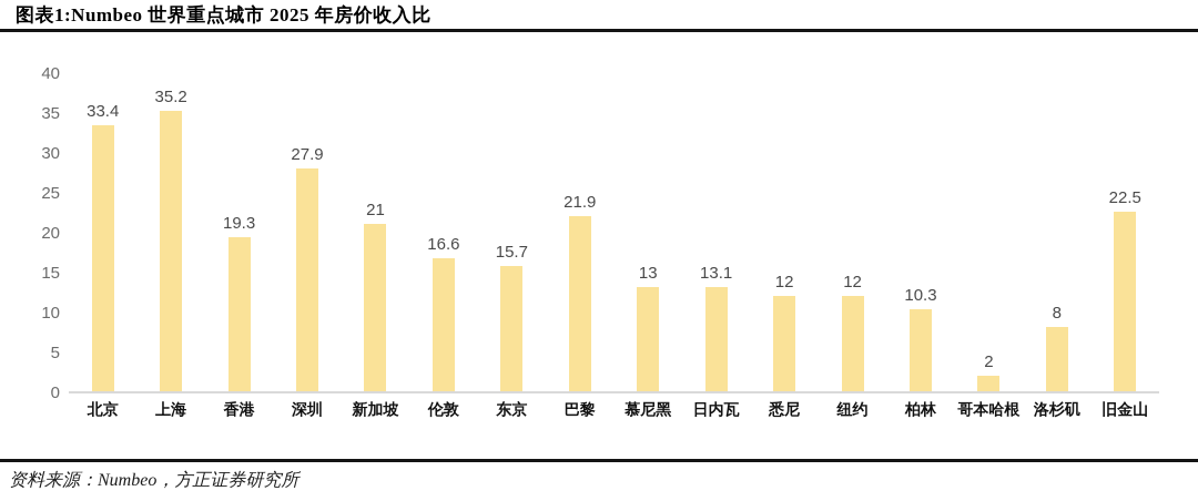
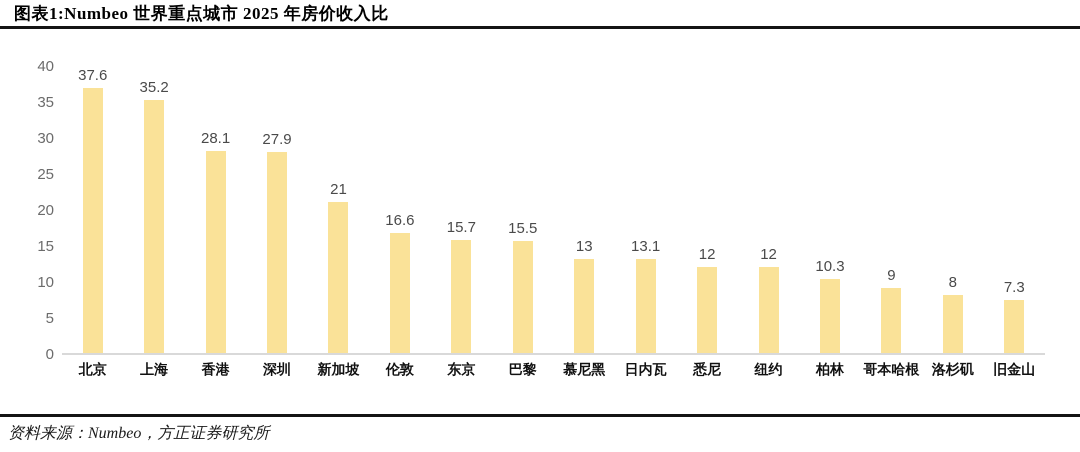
北京: 33.4 -> 37.6
香港: 19.3 -> 28.1
巴黎: 21.9 -> 15.5
哥本哈根: 2 -> 9
旧金山: 22.5 -> 7.3
